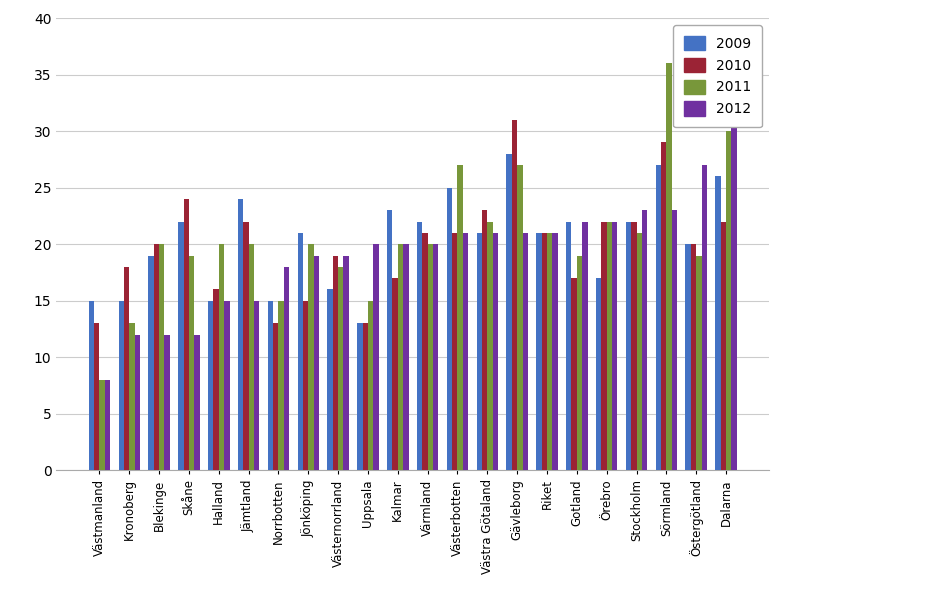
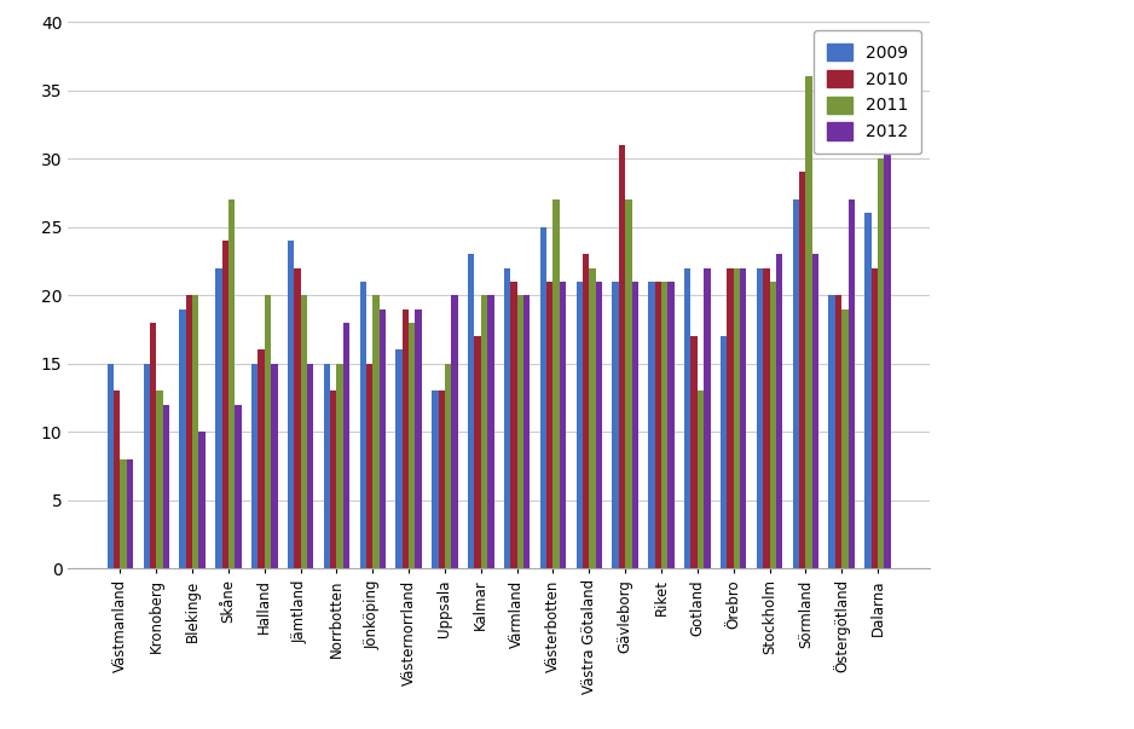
2012/Blekinge: 12 -> 10
2011/Skåne: 19 -> 27
2009/Gävleborg: 28 -> 21
2011/Gotland: 19 -> 13
